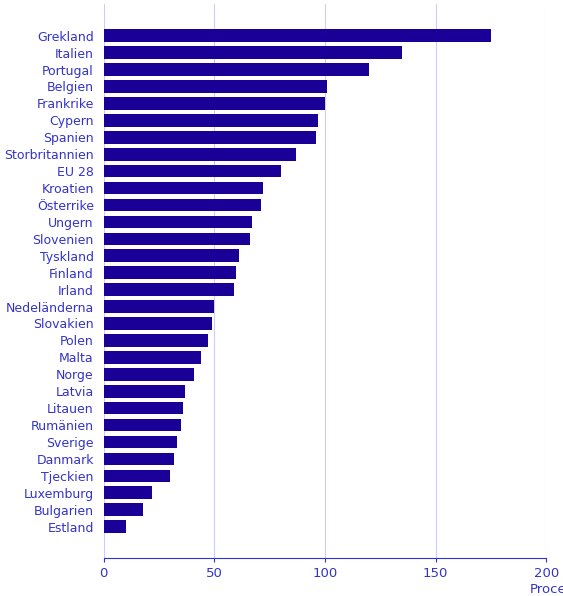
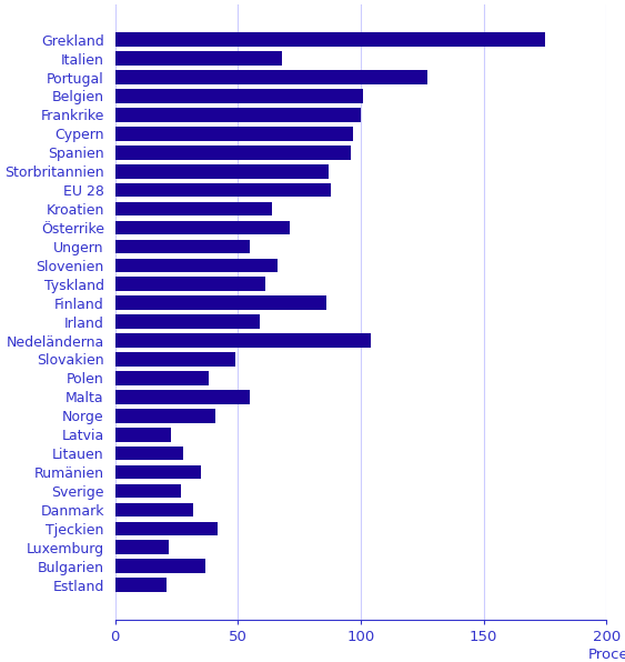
Italien: 135 -> 68
Portugal: 120 -> 127
EU 28: 80 -> 88
Kroatien: 72 -> 64
Ungern: 67 -> 55
Finland: 60 -> 86
Nedeländerna: 50 -> 104
Polen: 47 -> 38
Malta: 44 -> 55
Latvia: 37 -> 23
Litauen: 36 -> 28
Sverige: 33 -> 27
Tjeckien: 30 -> 42
Bulgarien: 18 -> 37
Estland: 10 -> 21
